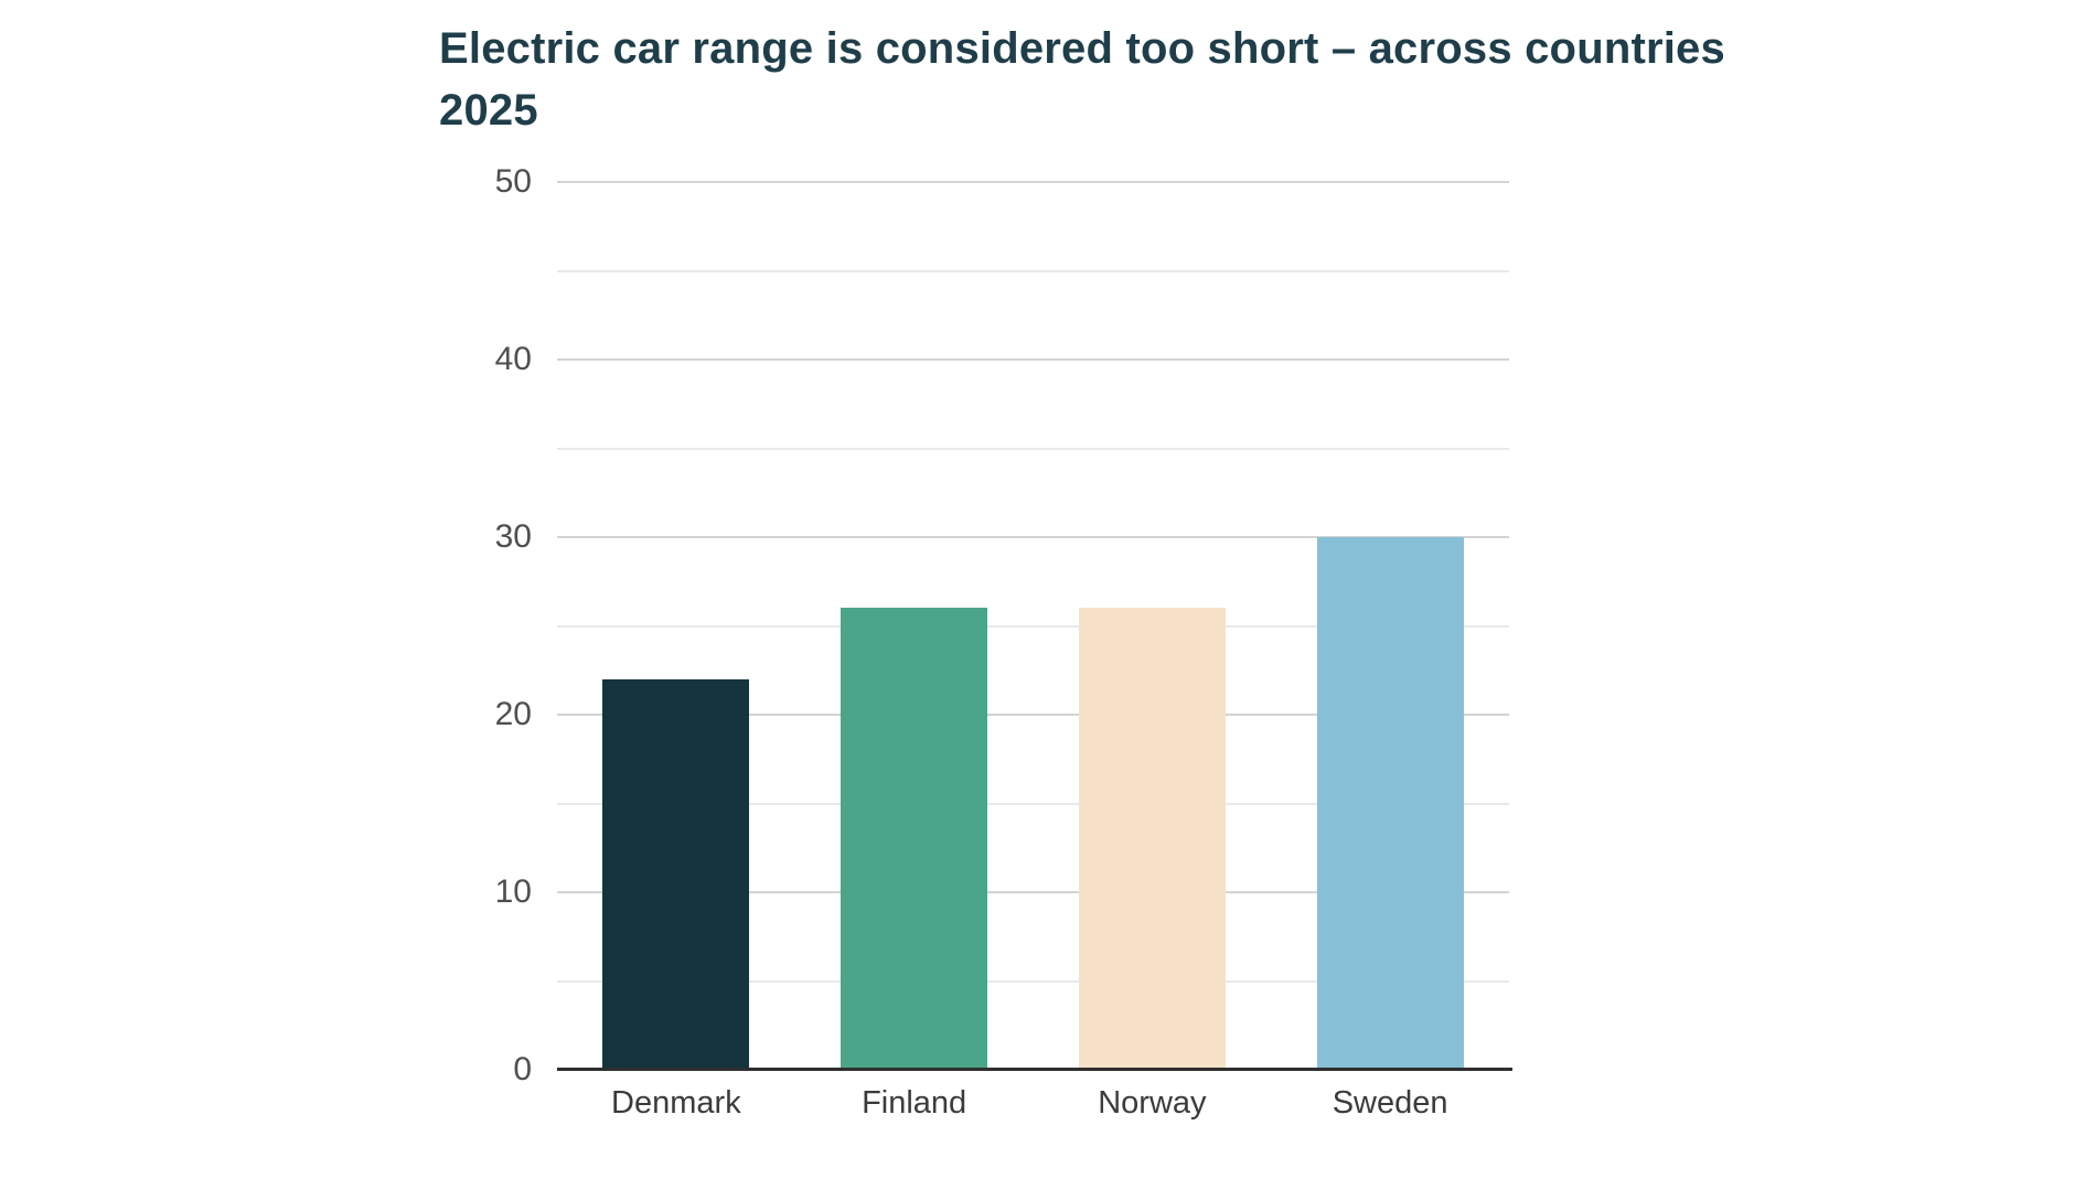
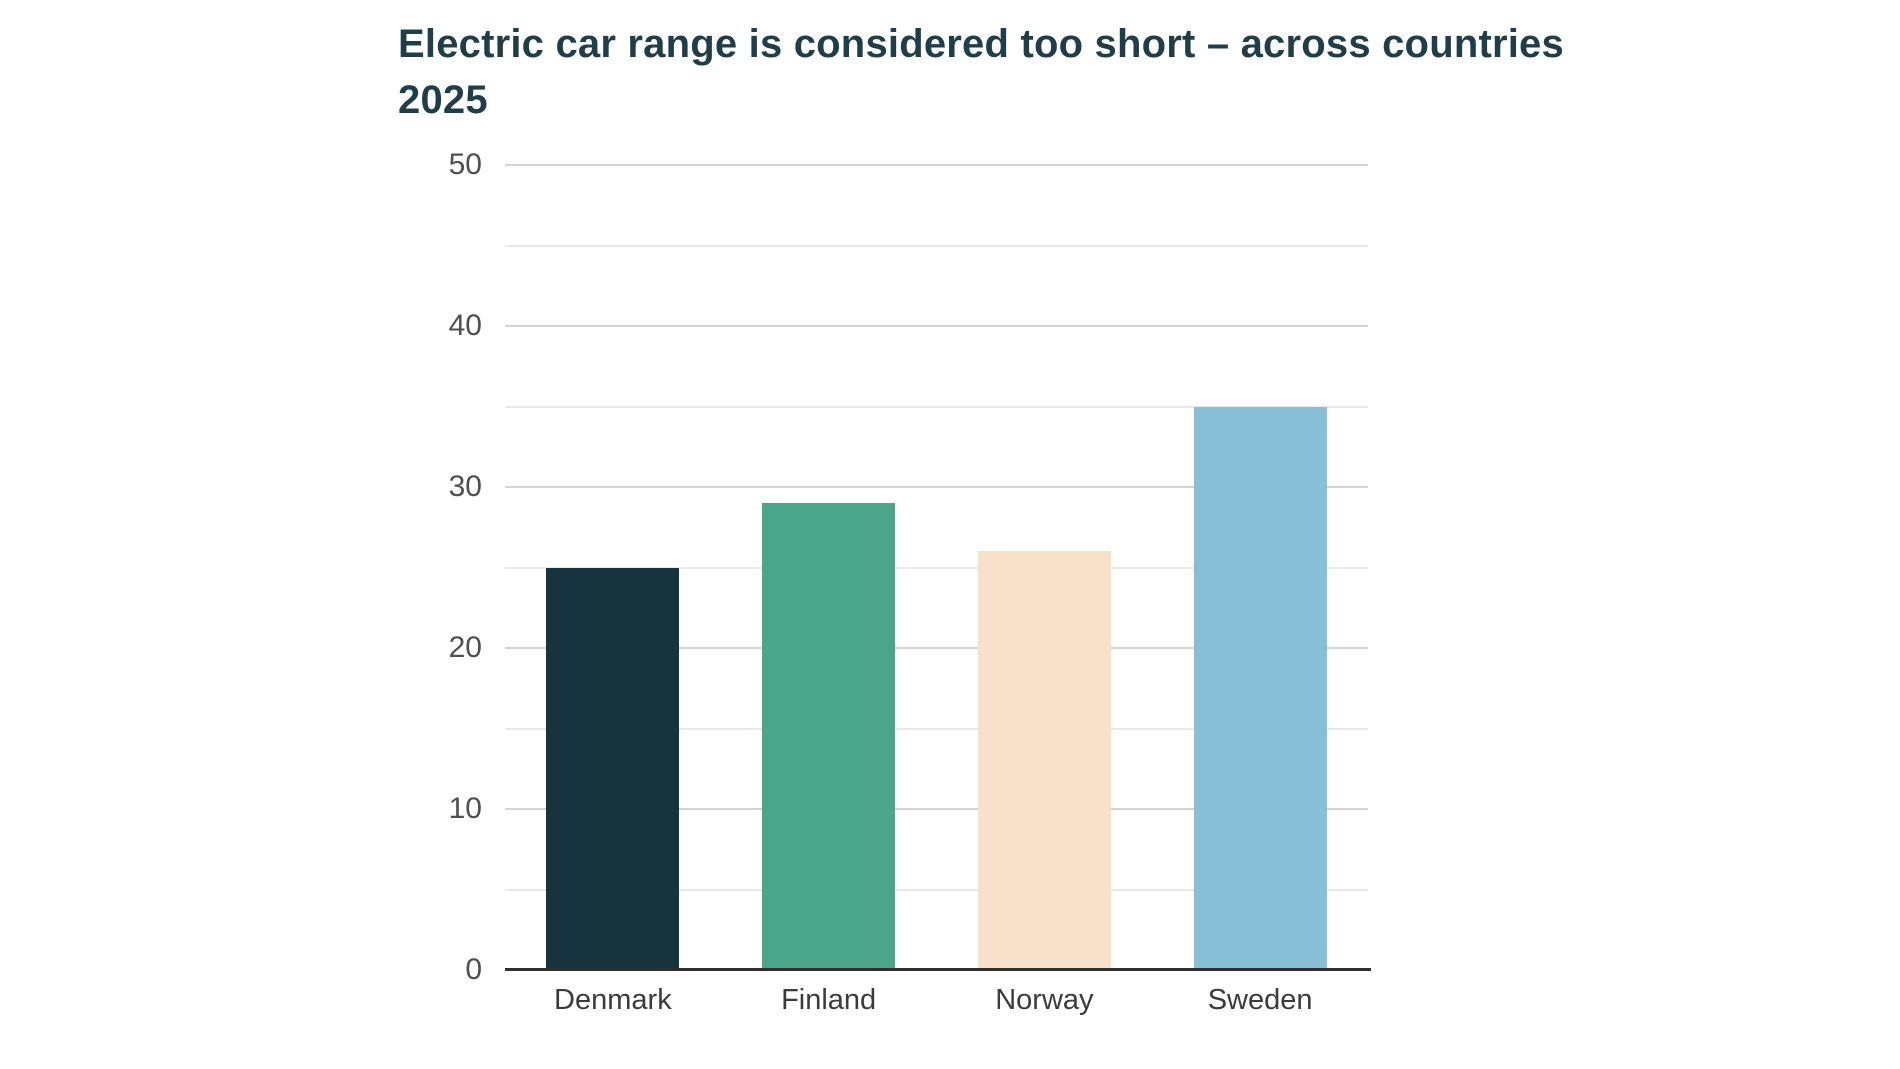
Denmark: 22 -> 25
Finland: 26 -> 29
Sweden: 30 -> 35
